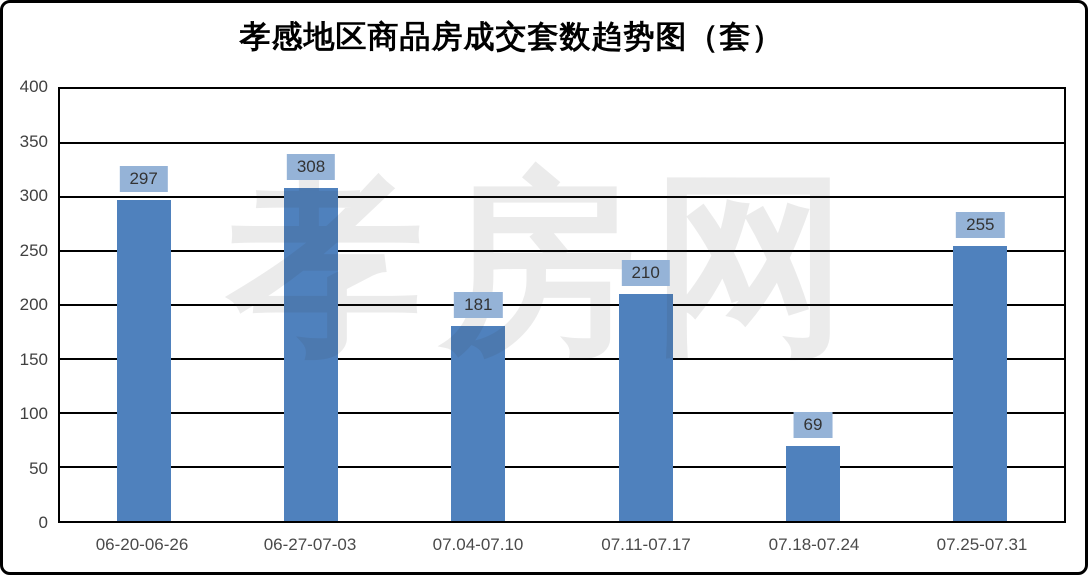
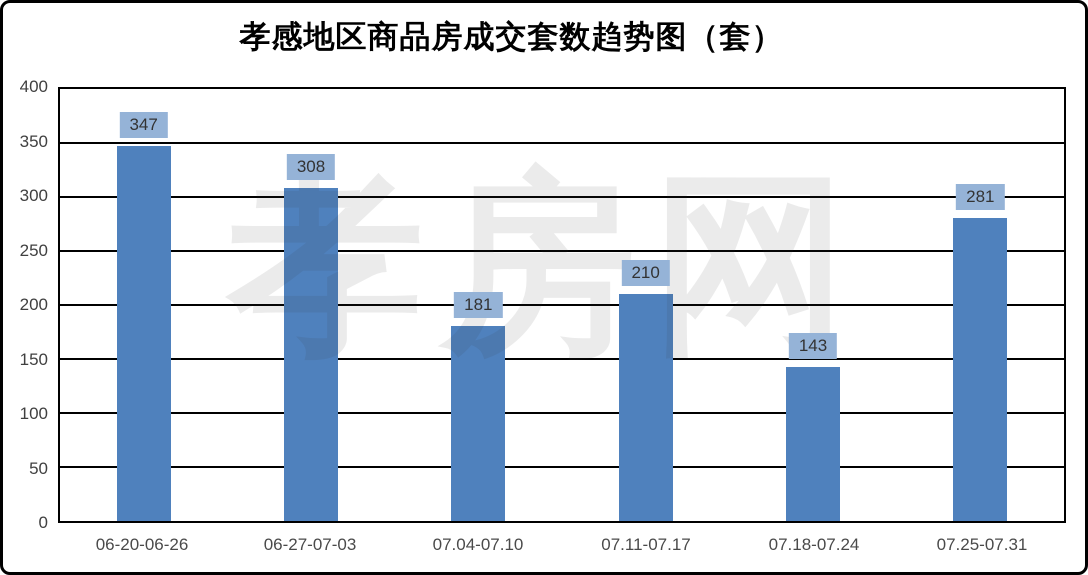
06-20-06-26: 297 -> 347
07.18-07.24: 69 -> 143
07.25-07.31: 255 -> 281
